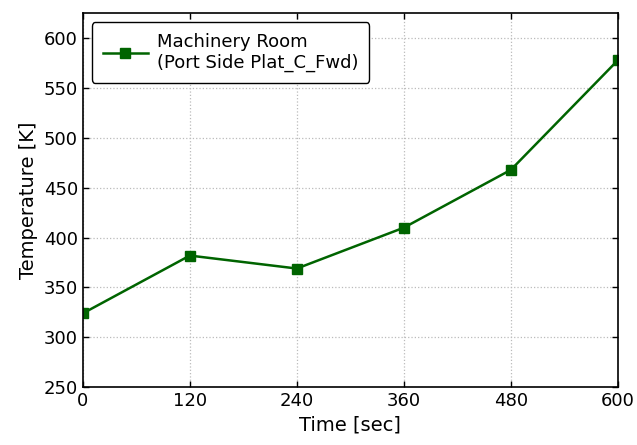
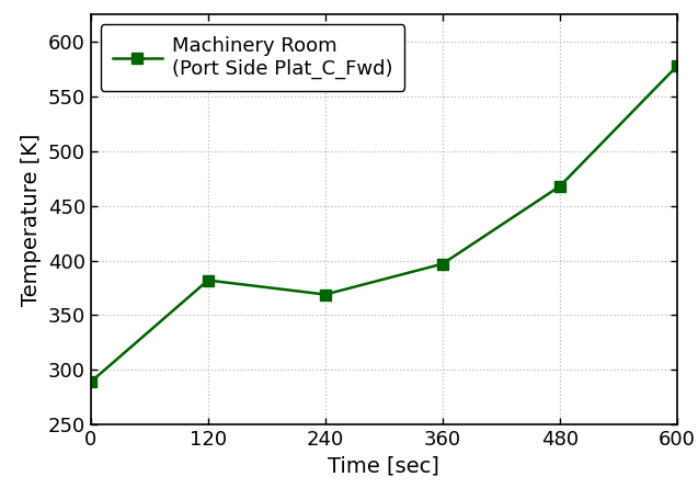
0: 324 -> 289
360: 410 -> 397
